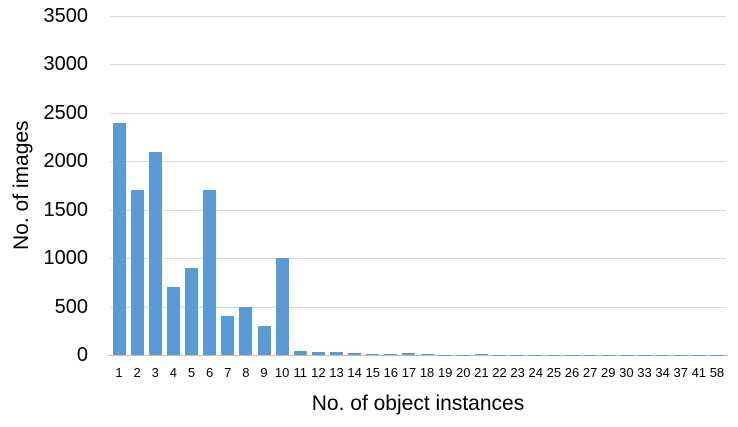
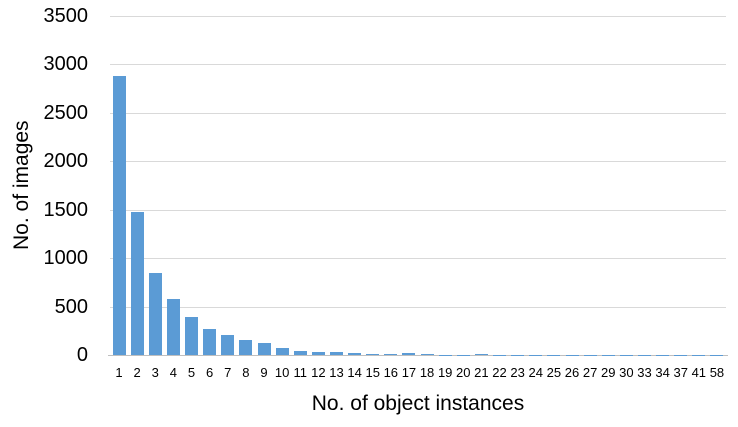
1: 2400 -> 2900
2: 1700 -> 1500
3: 2100 -> 800
4: 700 -> 600
5: 900 -> 400
6: 1700 -> 300
7: 400 -> 200
8: 500 -> 200
9: 300 -> 100
10: 1000 -> 100
